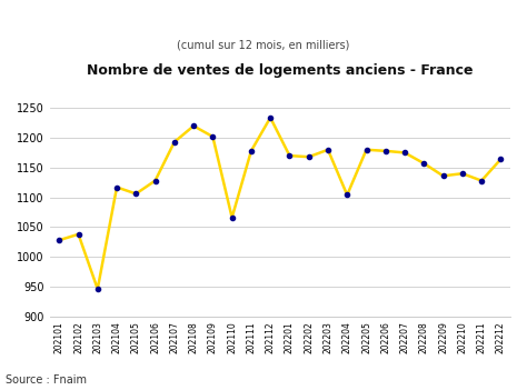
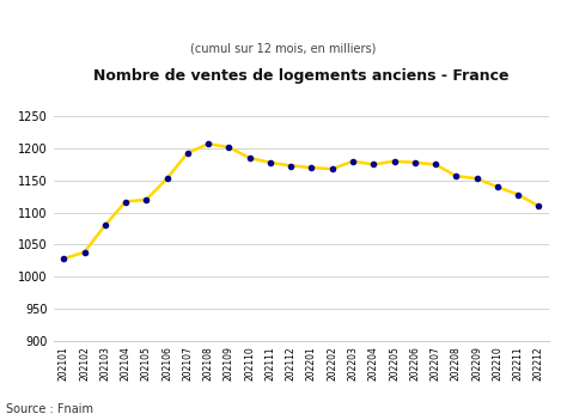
202103: 946 -> 1080
202105: 1106 -> 1120
202106: 1128 -> 1153
202108: 1220 -> 1207
202110: 1066 -> 1185
202112: 1234 -> 1173
202204: 1104 -> 1175
202209: 1136 -> 1153
202212: 1164 -> 1110
